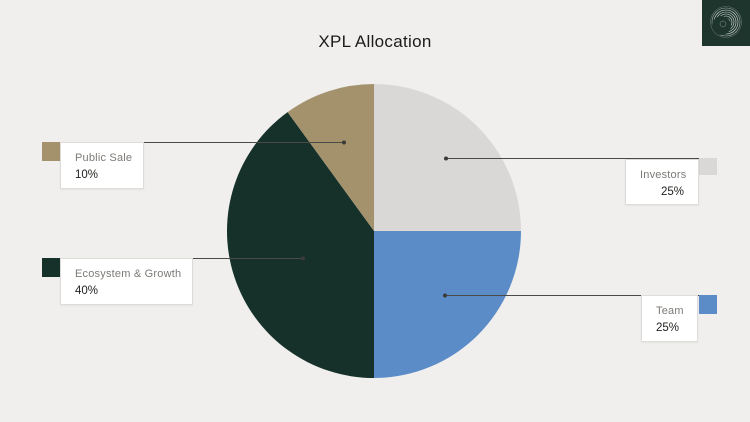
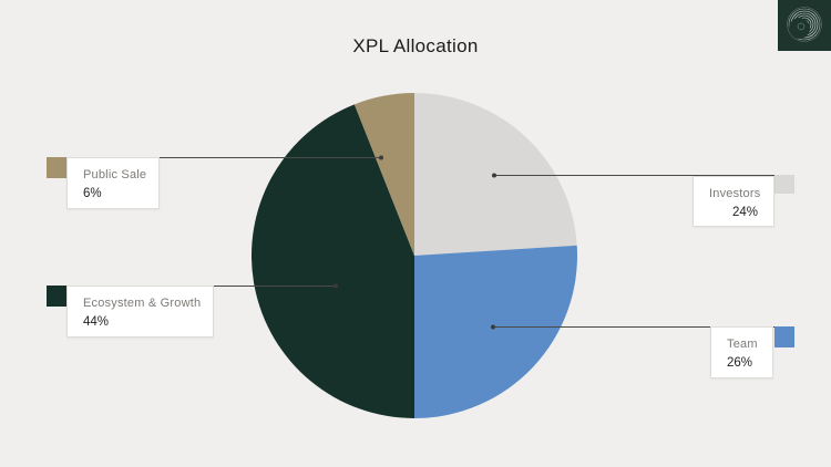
Investors: 25% -> 24%
Team: 25% -> 26%
Ecosystem & Growth: 40% -> 44%
Public Sale: 10% -> 6%
